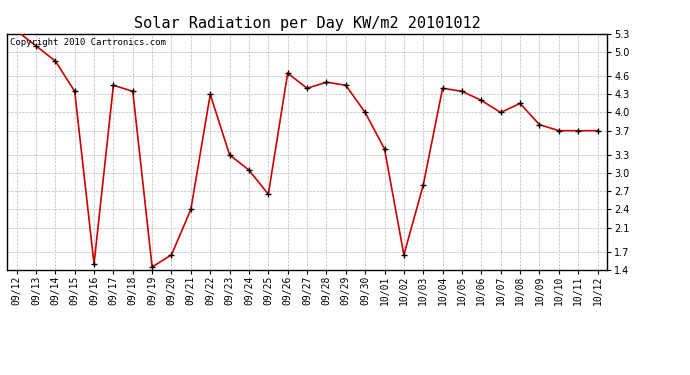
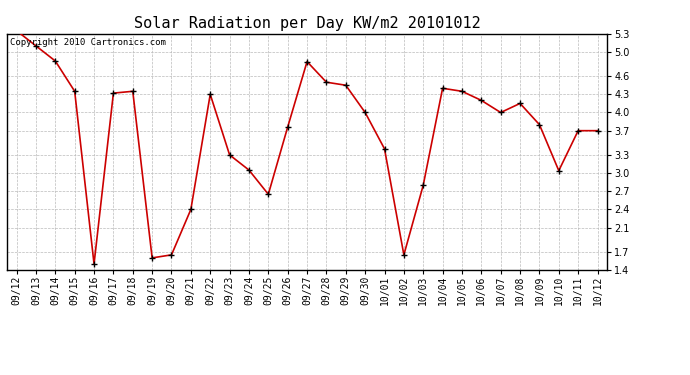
09/17: 4.45 -> 4.32
09/19: 1.45 -> 1.60
09/26: 4.65 -> 3.76
09/27: 4.40 -> 4.84
10/10: 3.70 -> 3.04
